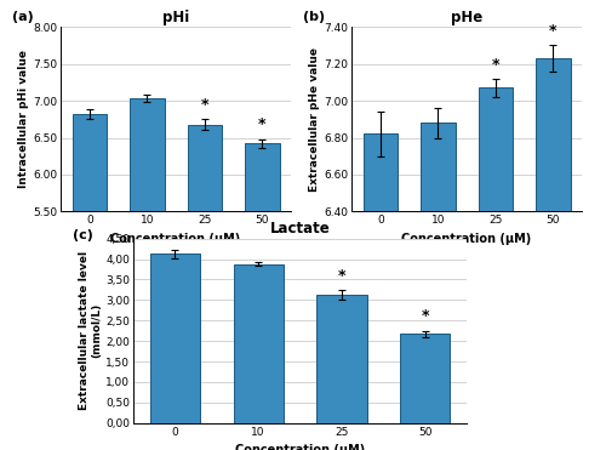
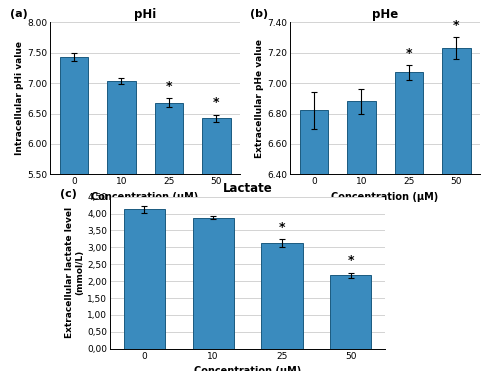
pHi/0: 6.82 -> 7.43
